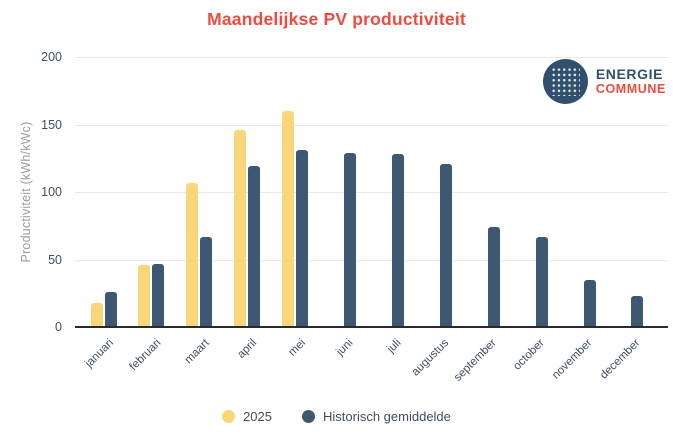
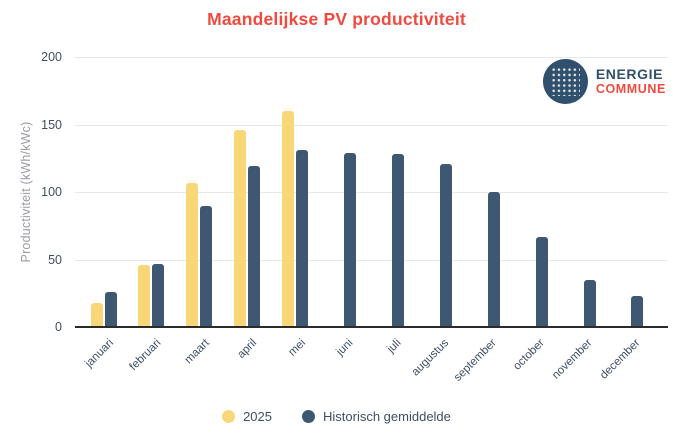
Historisch gemiddelde/maart: 67 -> 90
Historisch gemiddelde/september: 74 -> 100
